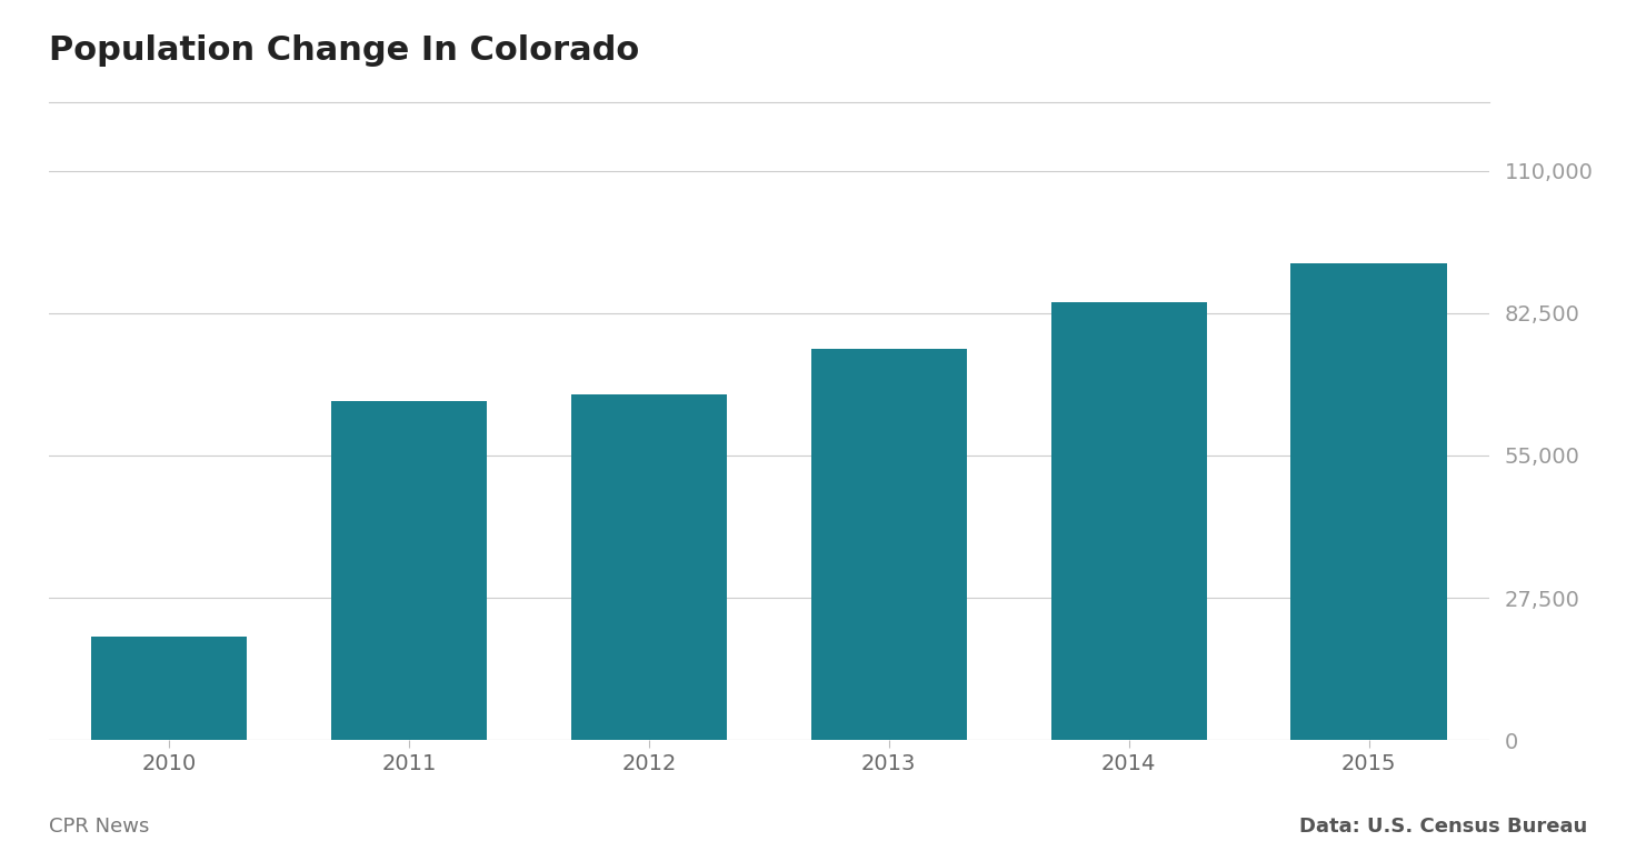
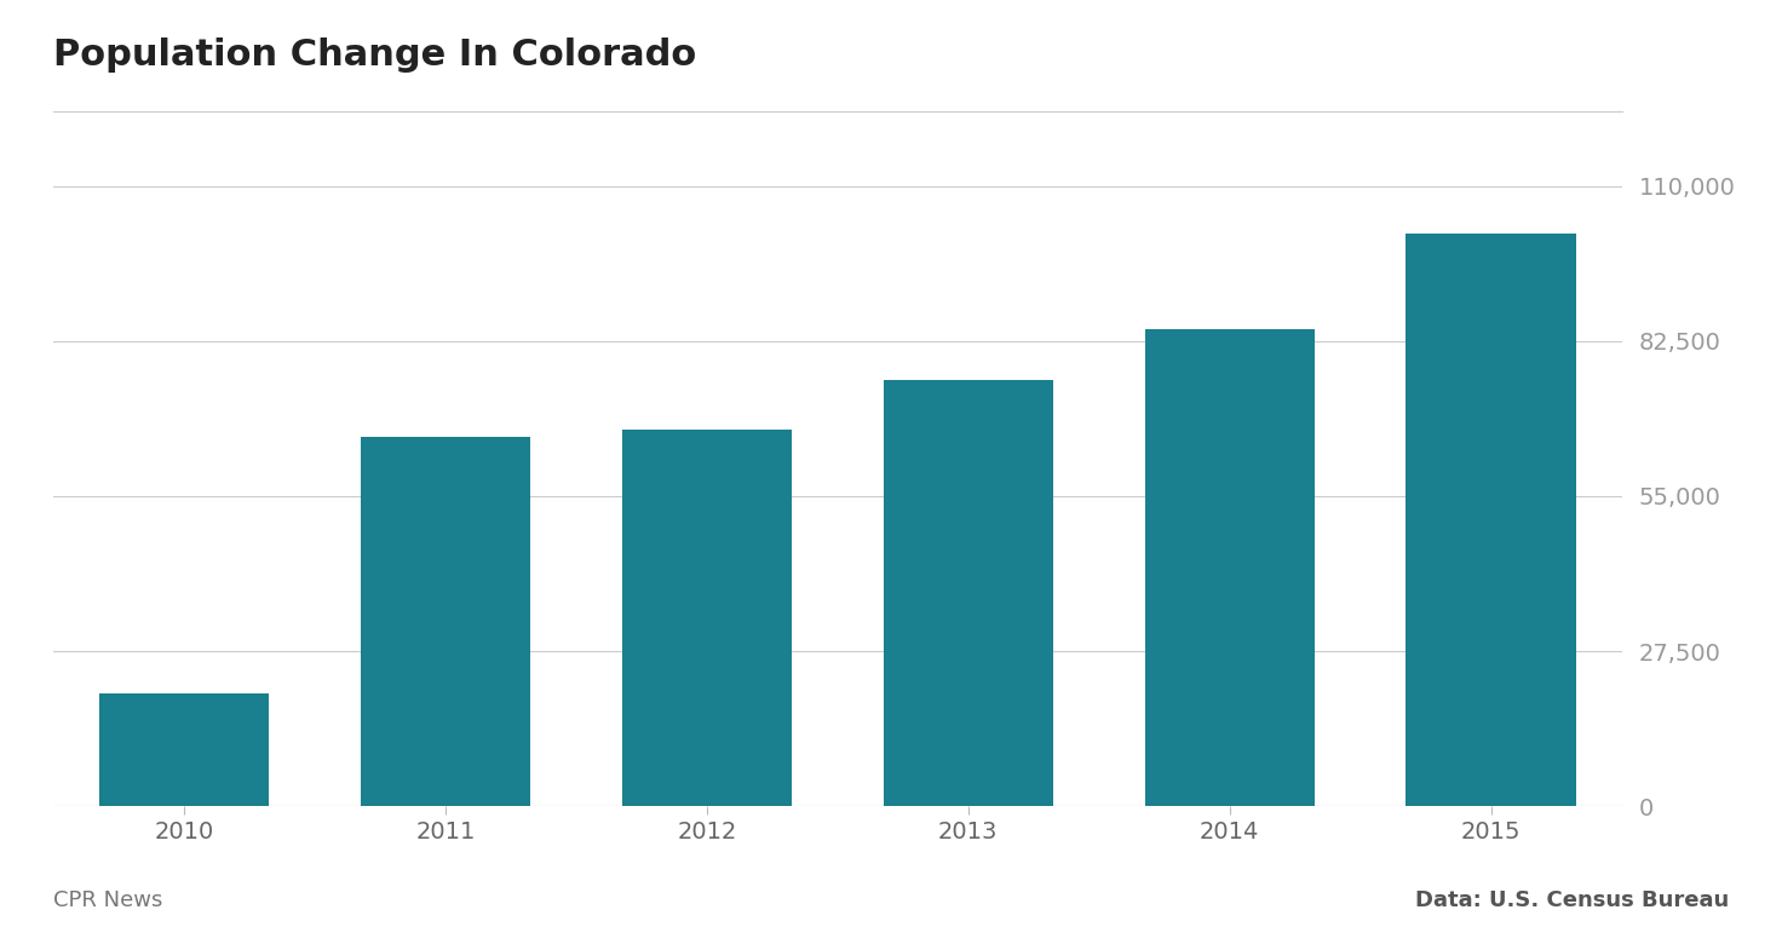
2015: 92,000 -> 101,500
